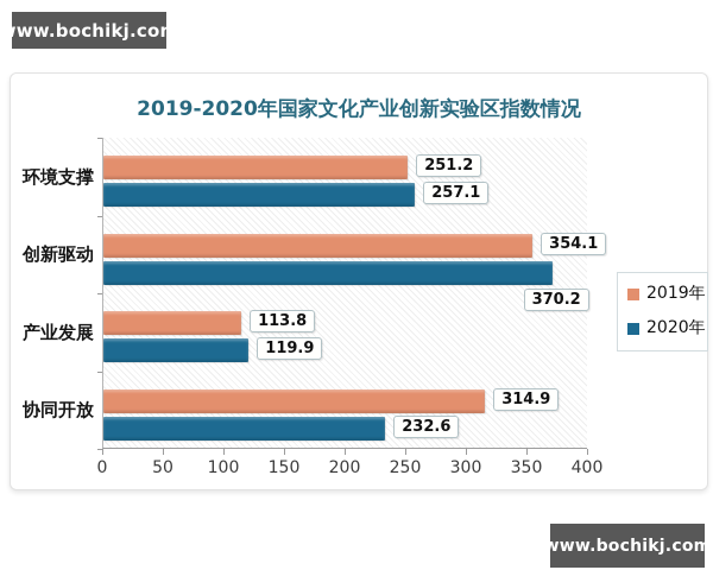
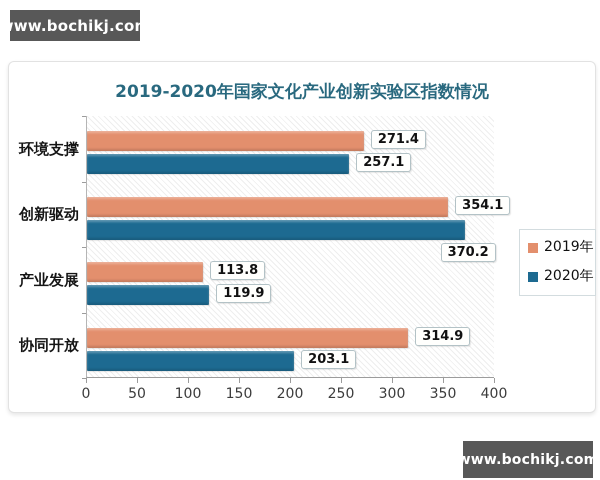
2019年/环境支撑: 251.2 -> 271.4
2020年/协同开放: 232.6 -> 203.1
